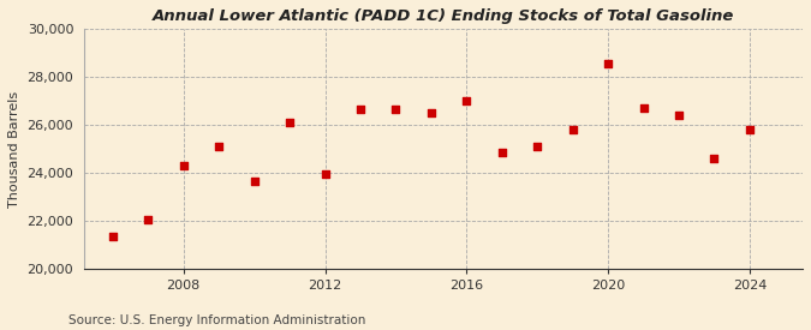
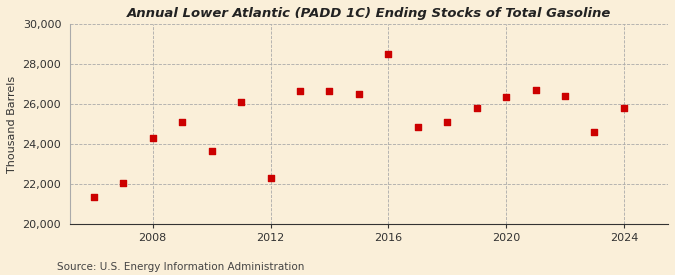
2012: 23,950 -> 22,300
2016: 27,000 -> 28,500
2020: 28,550 -> 26,350
